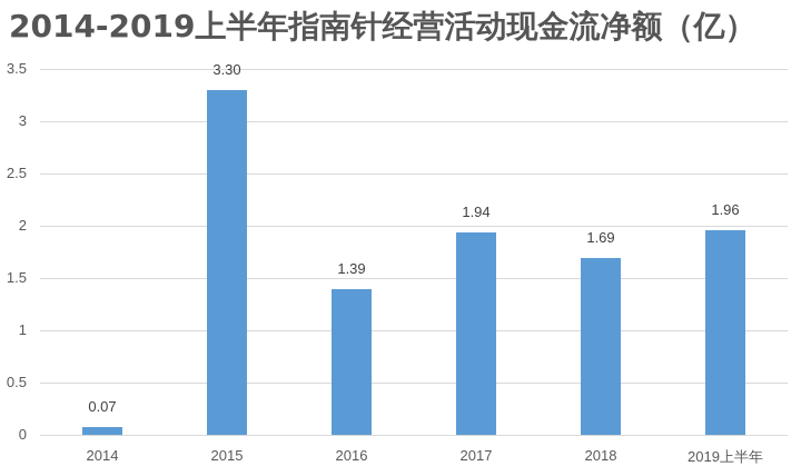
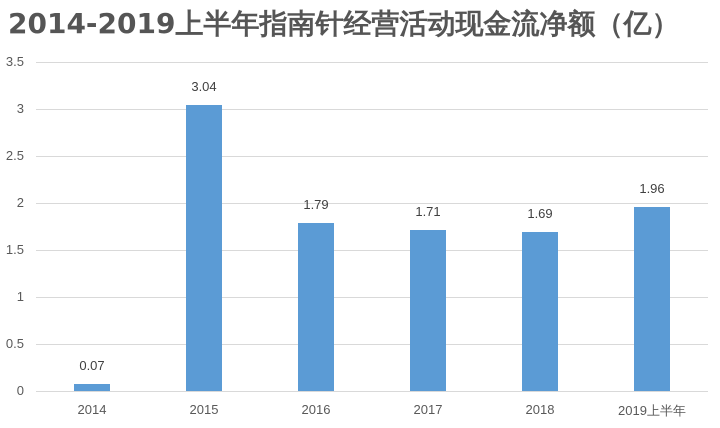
2015: 3.30 -> 3.04
2016: 1.39 -> 1.79
2017: 1.94 -> 1.71
